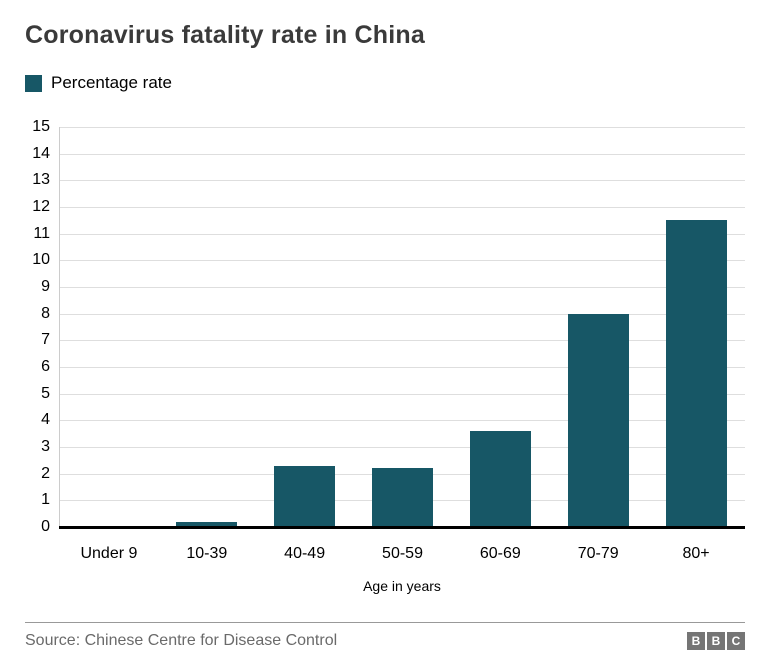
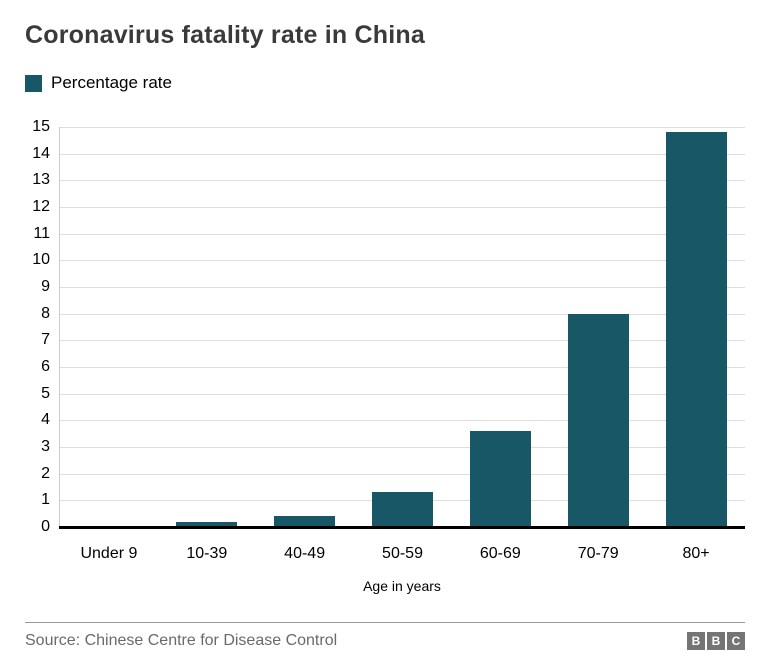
40-49: 2.3 -> 0.4
50-59: 2.2 -> 1.3
80+: 11.5 -> 14.8
